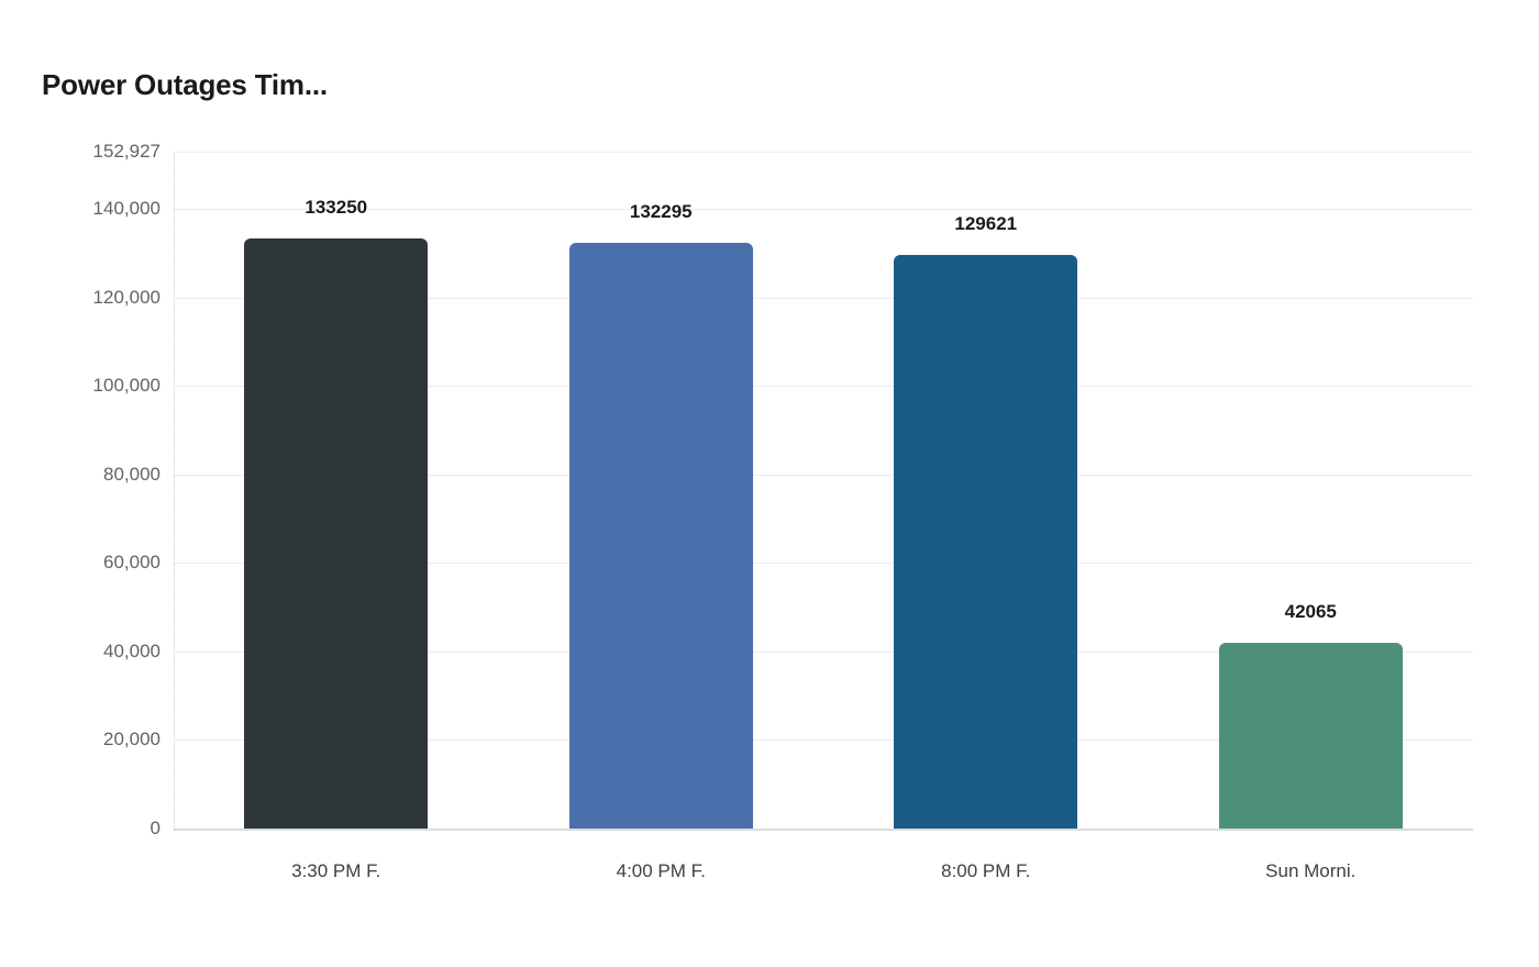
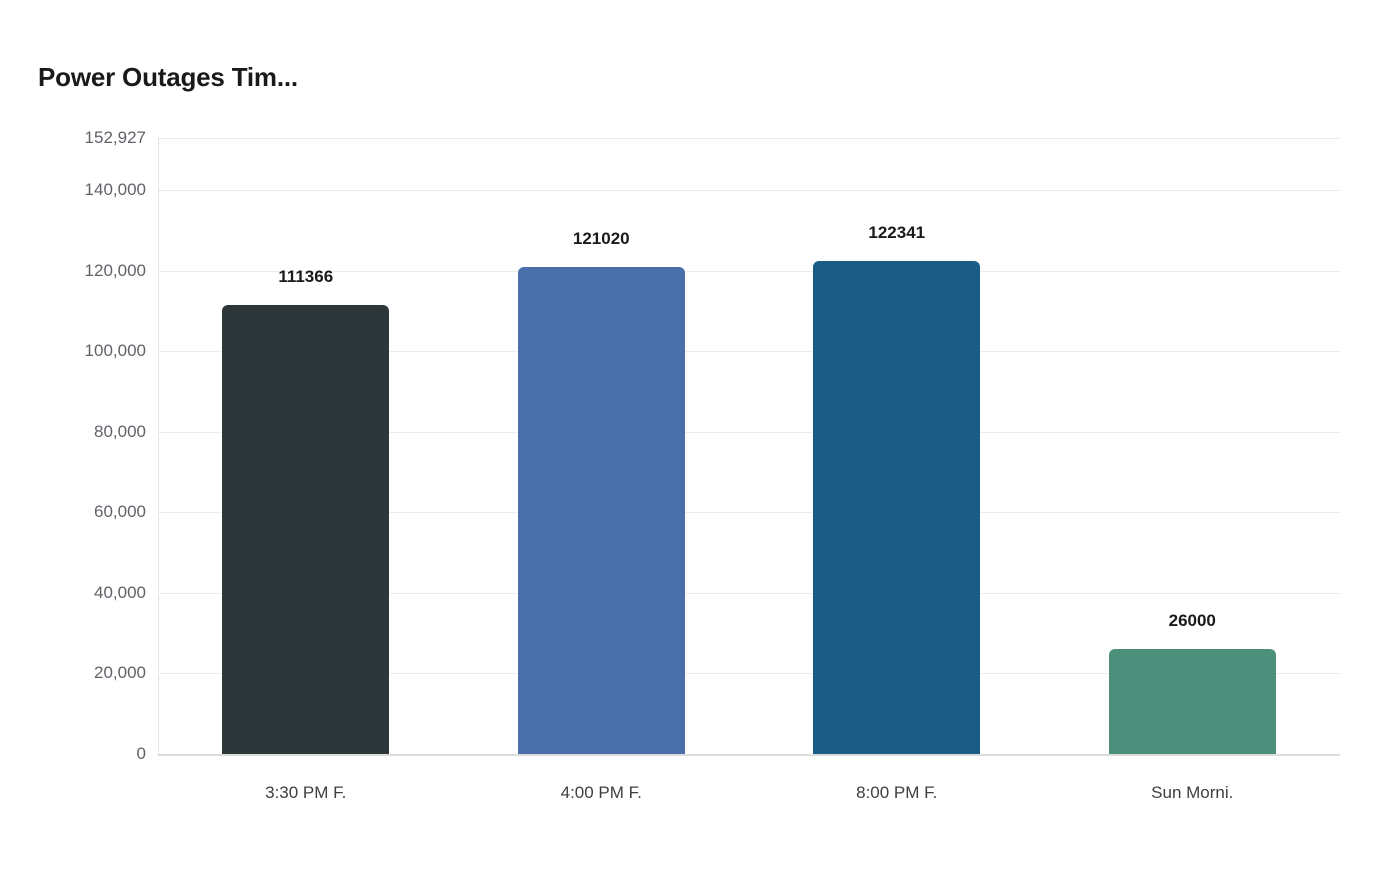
3:30 PM F.: 133250 -> 111366
4:00 PM F.: 132295 -> 121020
8:00 PM F.: 129621 -> 122341
Sun Morni.: 42065 -> 26000
